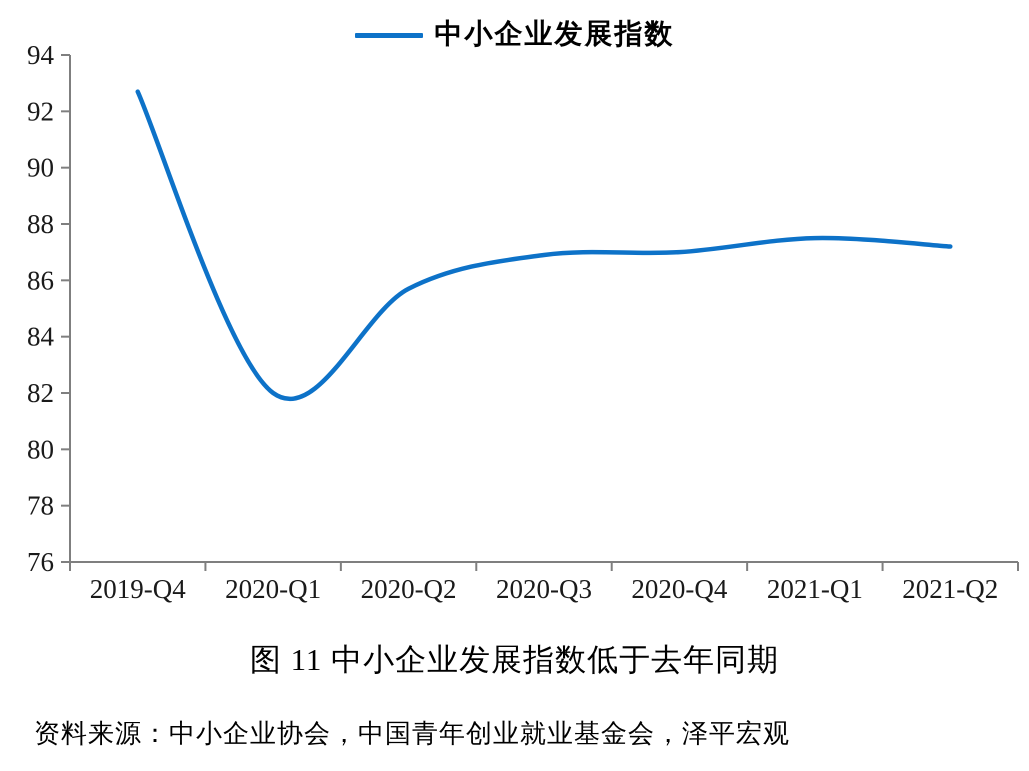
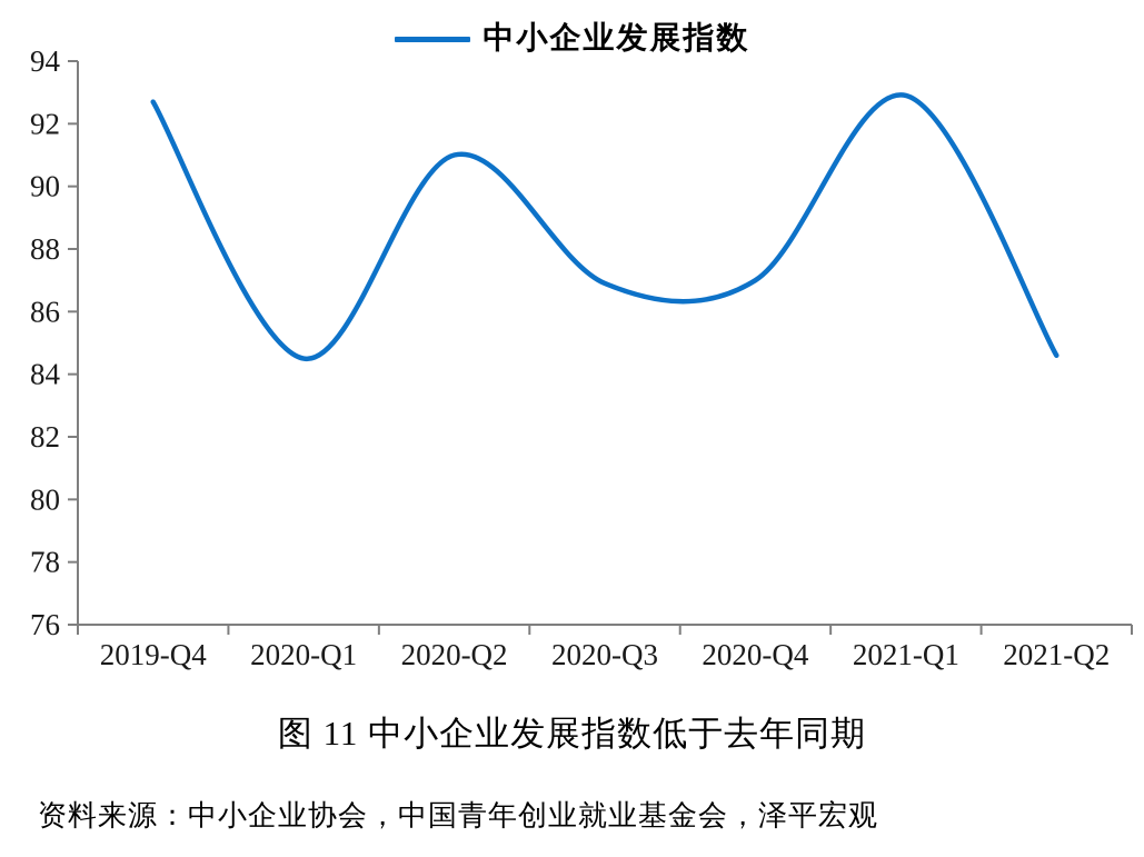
2020-Q1: 82.0 -> 84.5
2020-Q2: 85.7 -> 91.0
2021-Q1: 87.5 -> 92.9
2021-Q2: 87.2 -> 84.6
